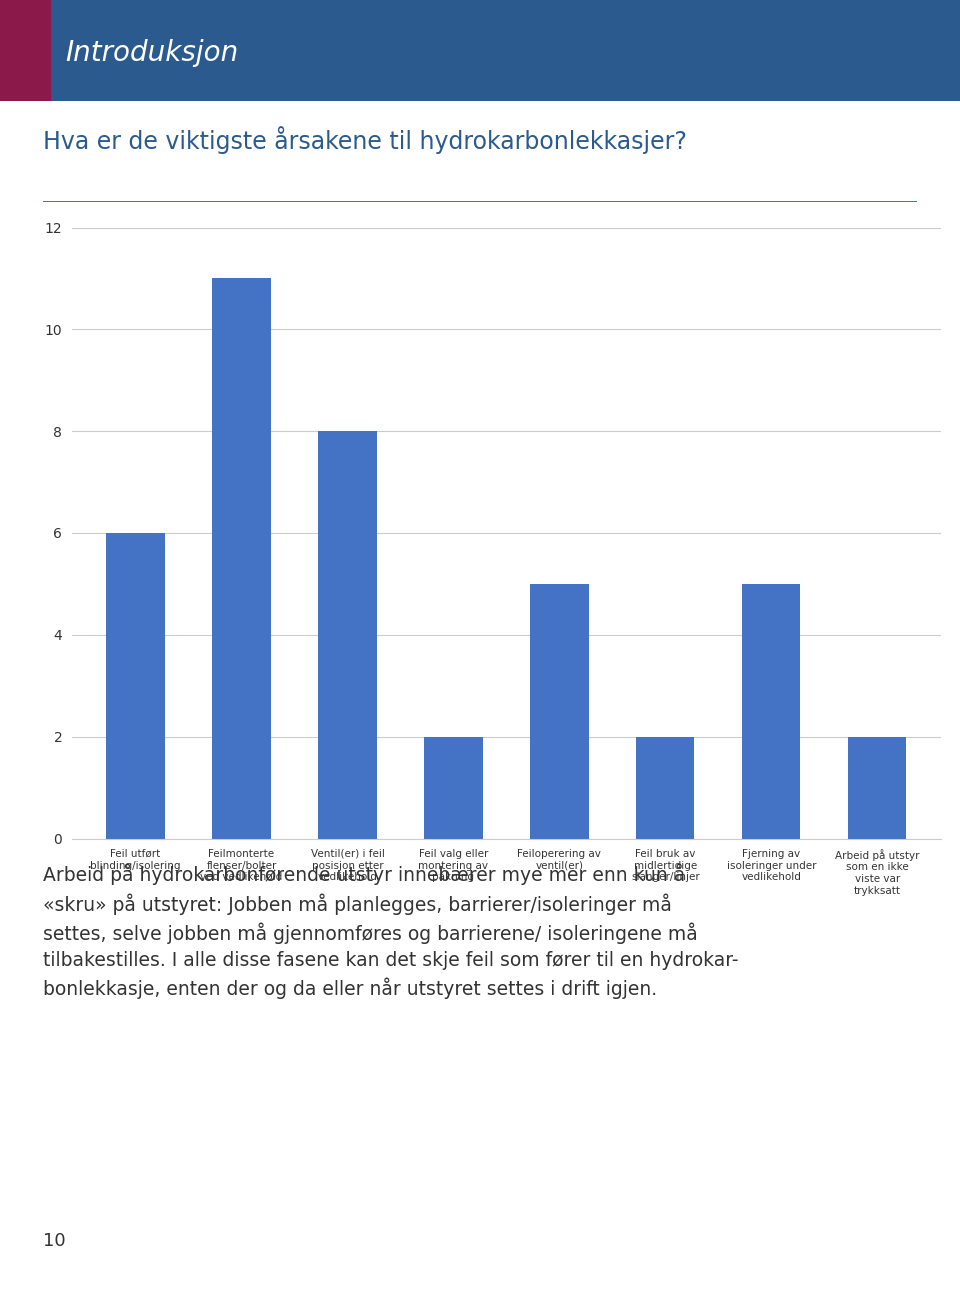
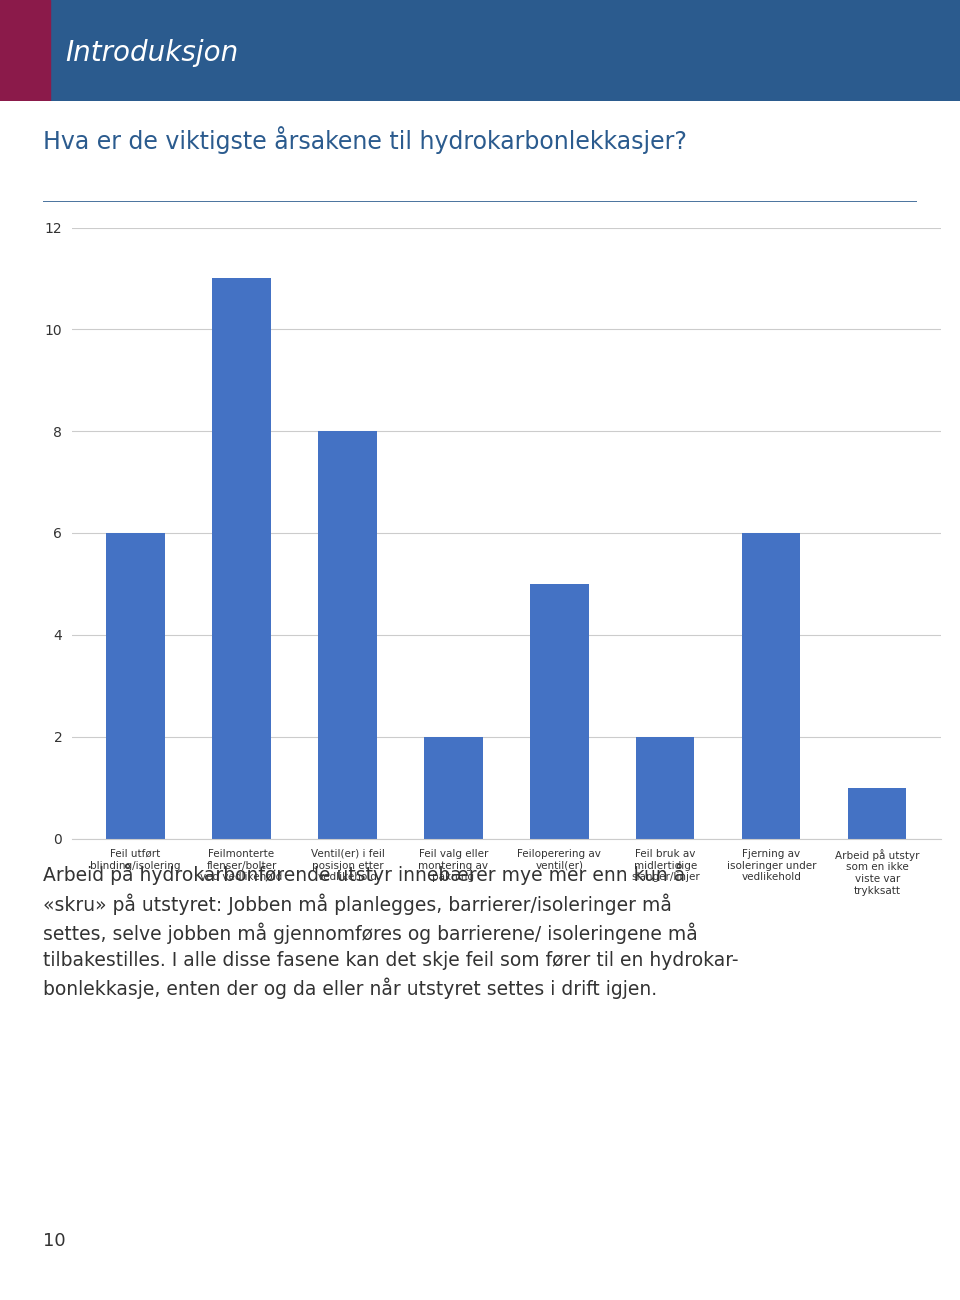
Fjerning av isoleringer under vedlikehold: 5 -> 6
Arbeid på utstyr som en ikke viste var trykksatt: 2 -> 1
